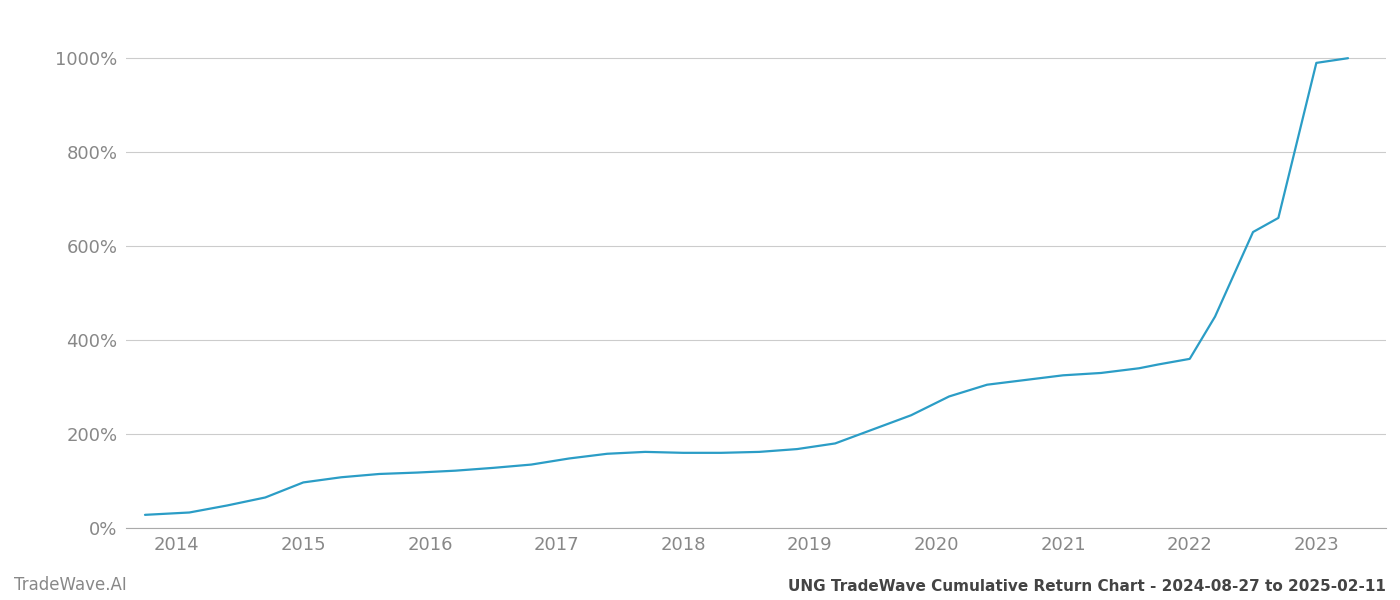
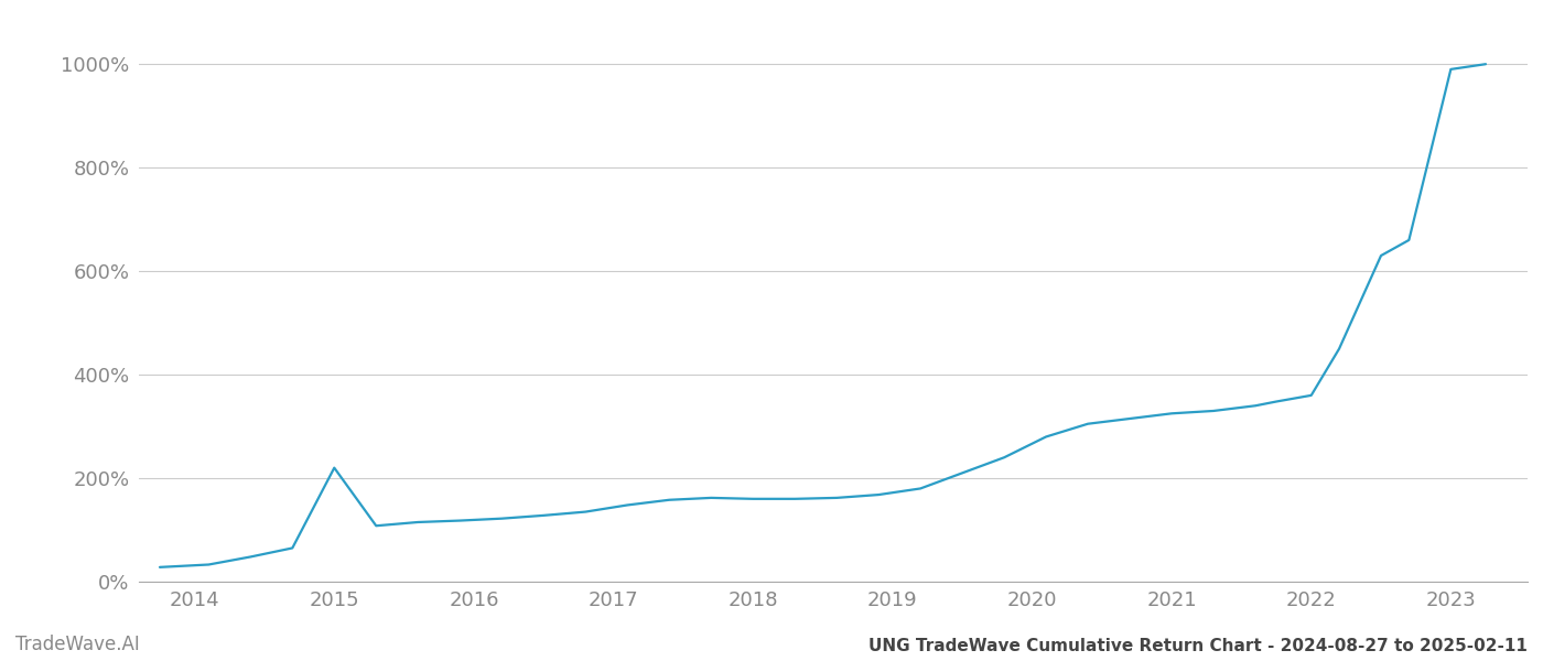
2015: 97% -> 220%
